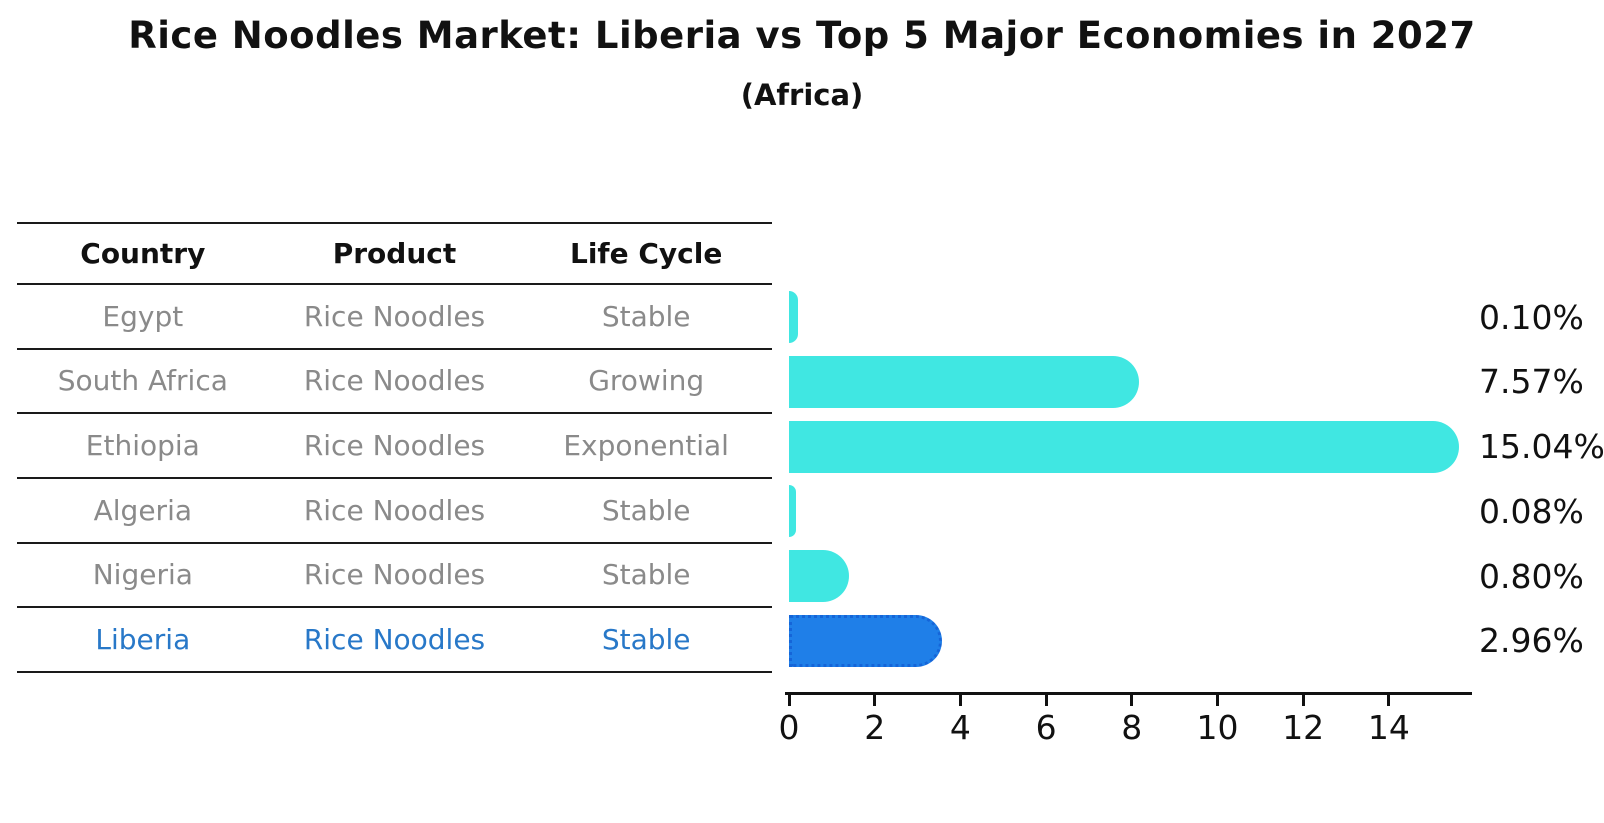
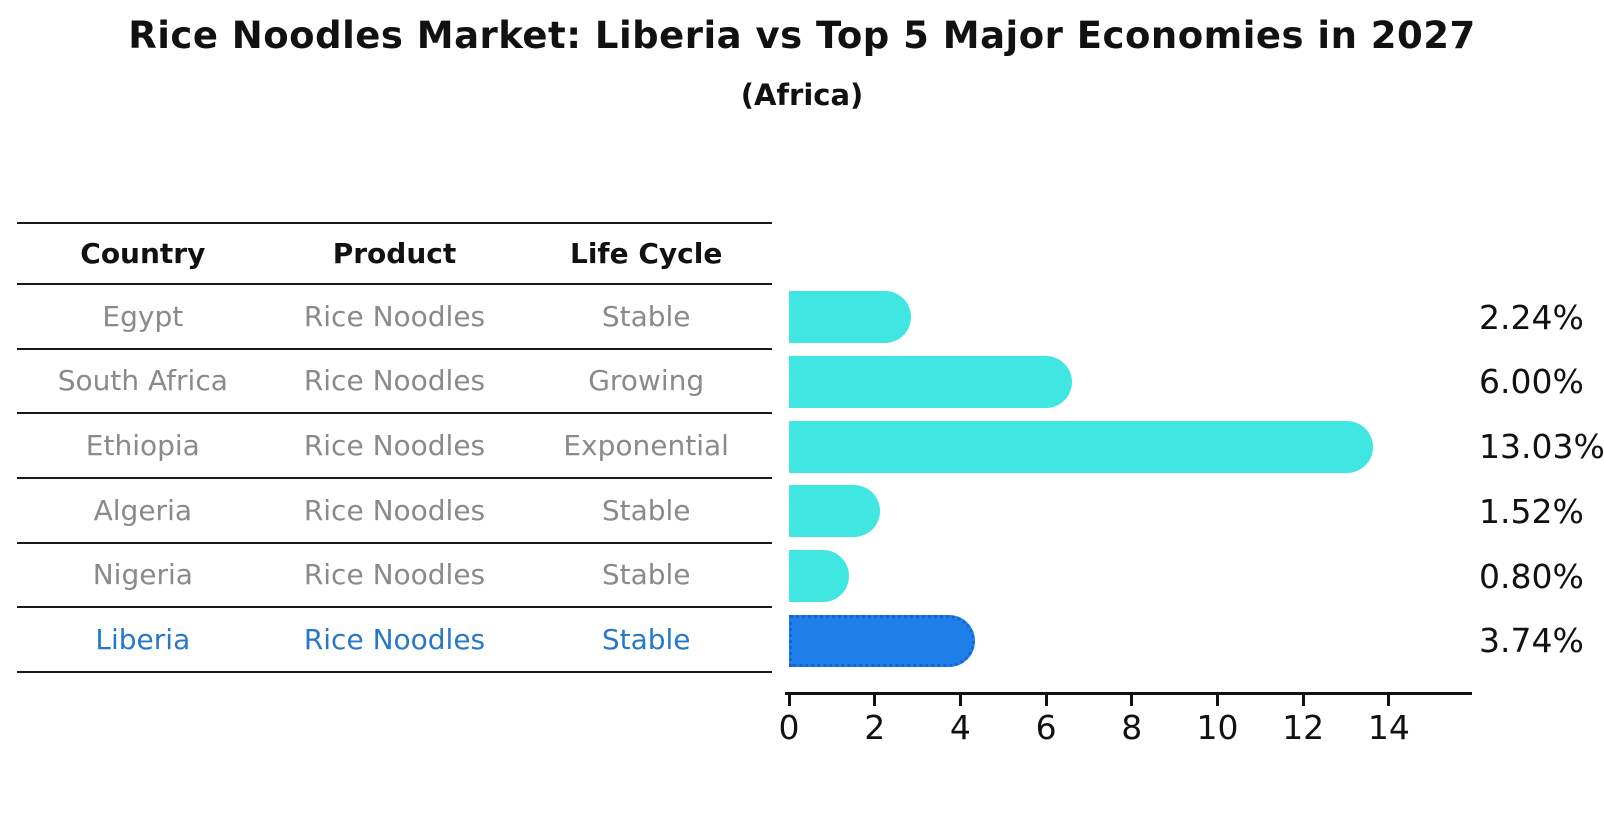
Egypt: 0.10% -> 2.24%
South Africa: 7.57% -> 6.00%
Ethiopia: 15.04% -> 13.03%
Algeria: 0.08% -> 1.52%
Liberia: 2.96% -> 3.74%
